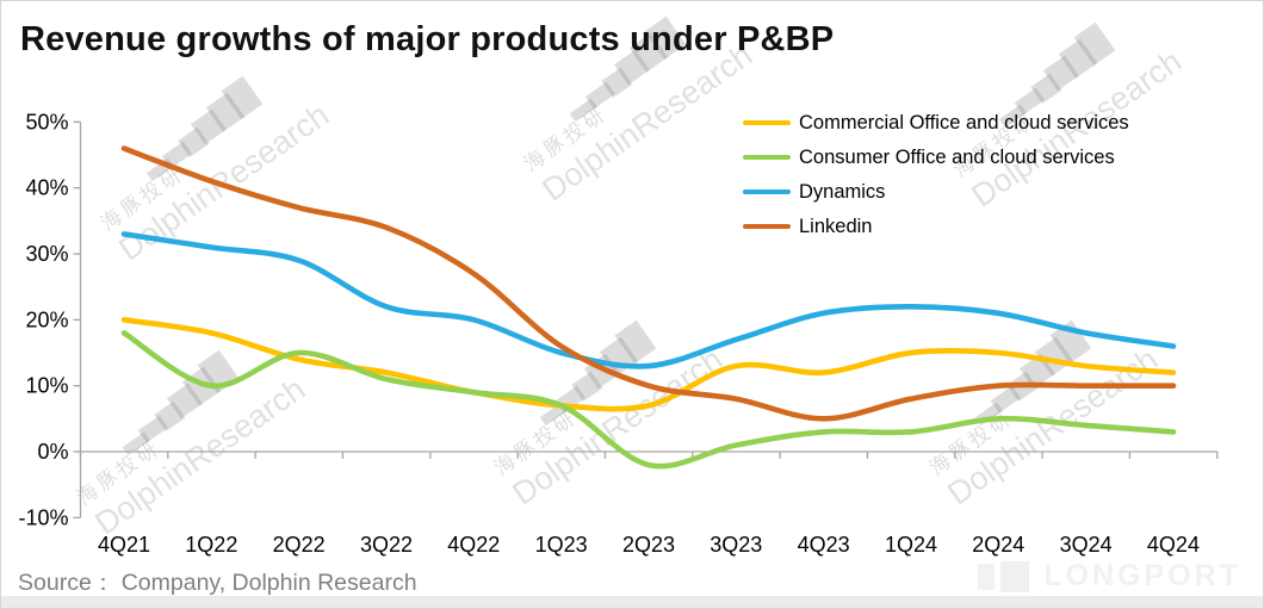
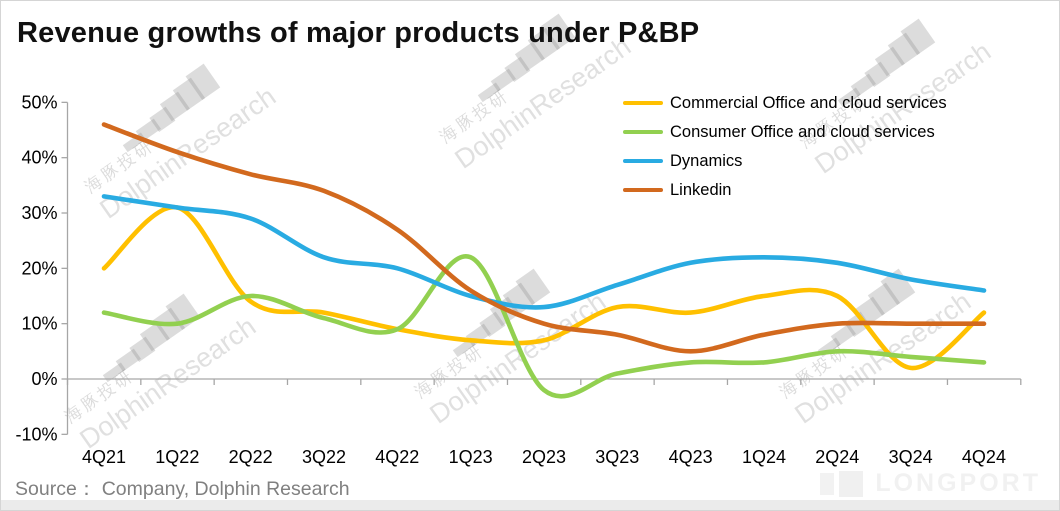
Consumer Office and cloud services/4Q21: 18% -> 12%
Commercial Office and cloud services/1Q22: 18% -> 31%
Consumer Office and cloud services/1Q23: 7% -> 22%
Commercial Office and cloud services/3Q24: 13% -> 2%
